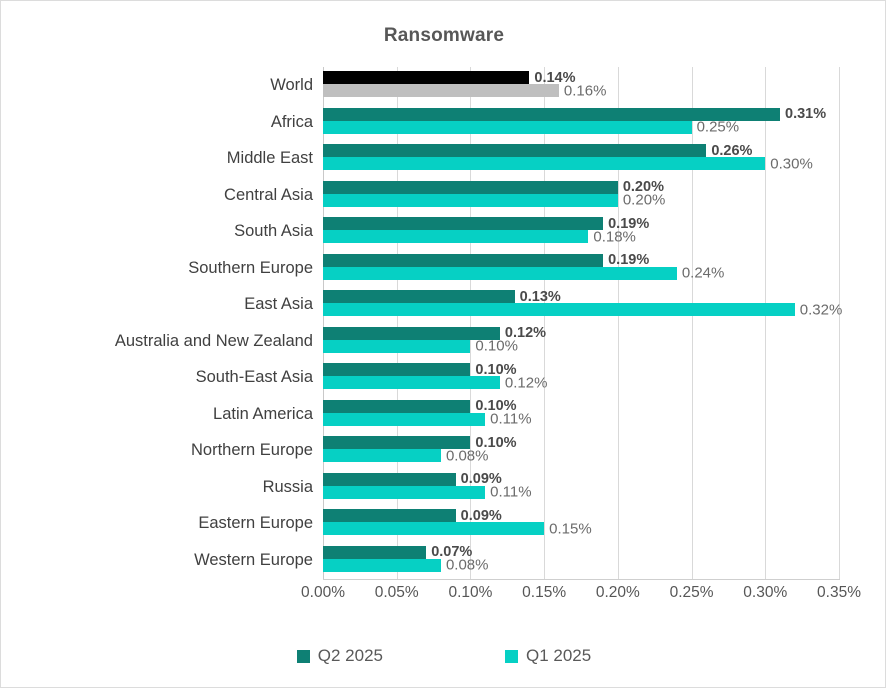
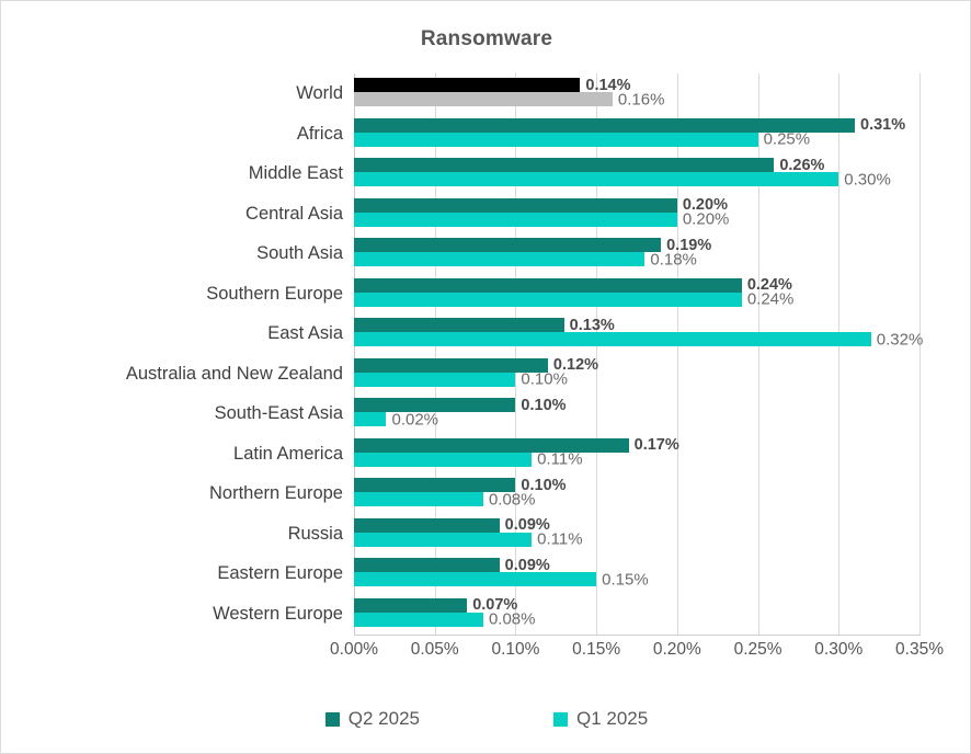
Q2 2025/Southern Europe: 0.19% -> 0.24%
Q1 2025/South-East Asia: 0.12% -> 0.02%
Q2 2025/Latin America: 0.10% -> 0.17%
